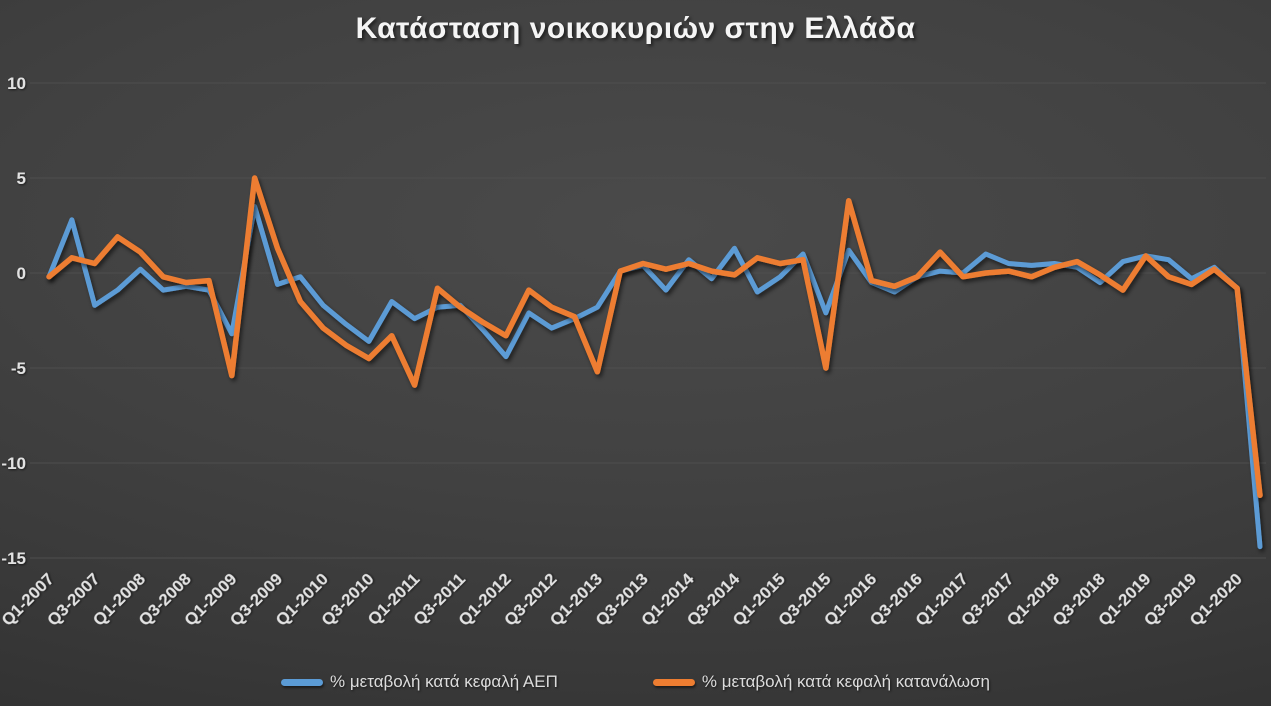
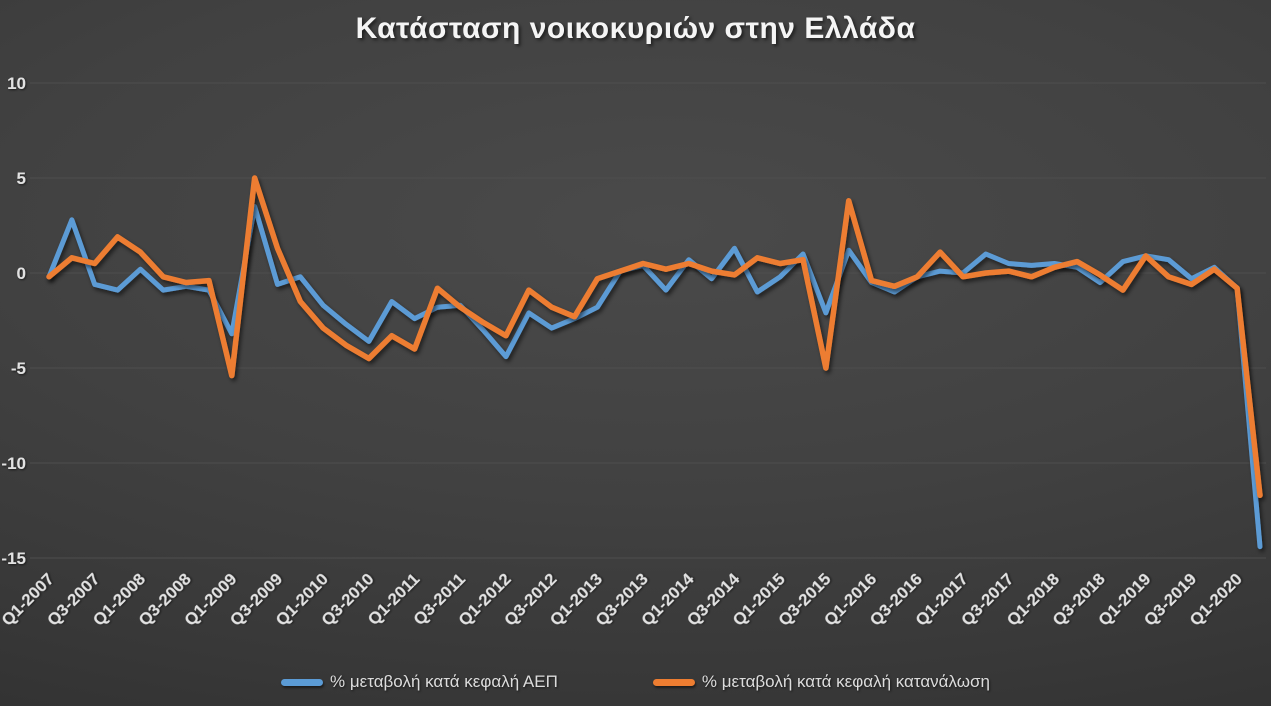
% μεταβολή κατά κεφαλή ΑΕΠ/Q3-2007: -1.7 -> -0.6
% μεταβολή κατά κεφαλή κατανάλωση/Q1-2011: -5.9 -> -4.0
% μεταβολή κατά κεφαλή κατανάλωση/Q1-2013: -5.2 -> -0.3
